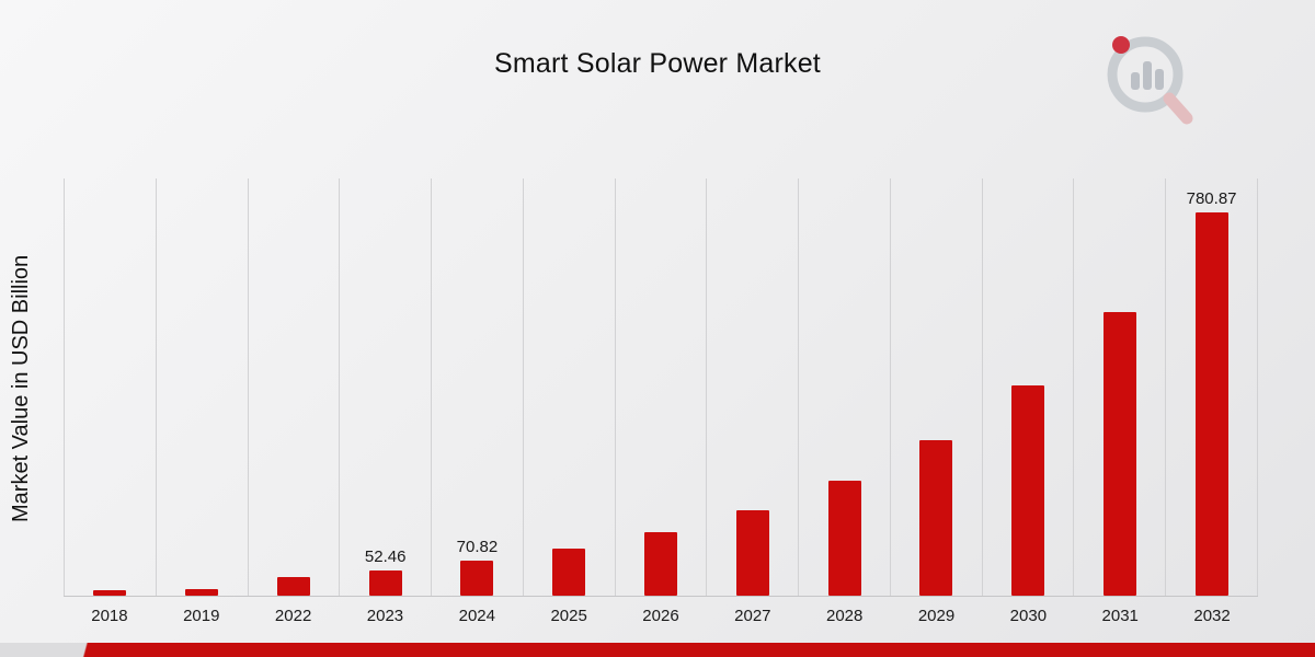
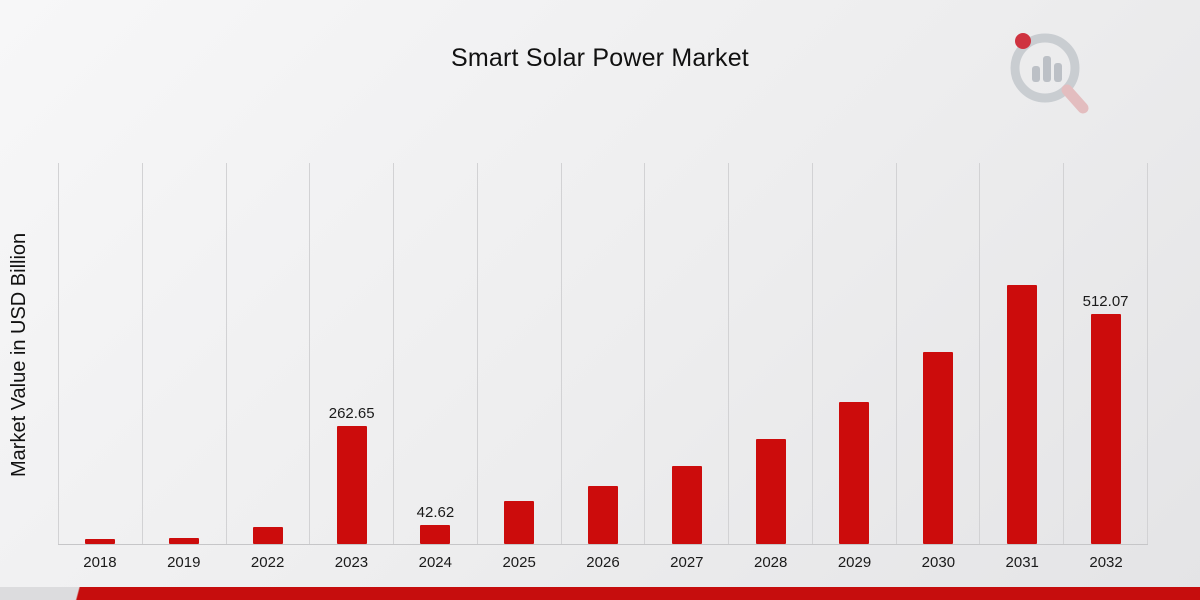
2023: 52.46 -> 262.65
2024: 70.82 -> 42.62
2032: 780.87 -> 512.07
